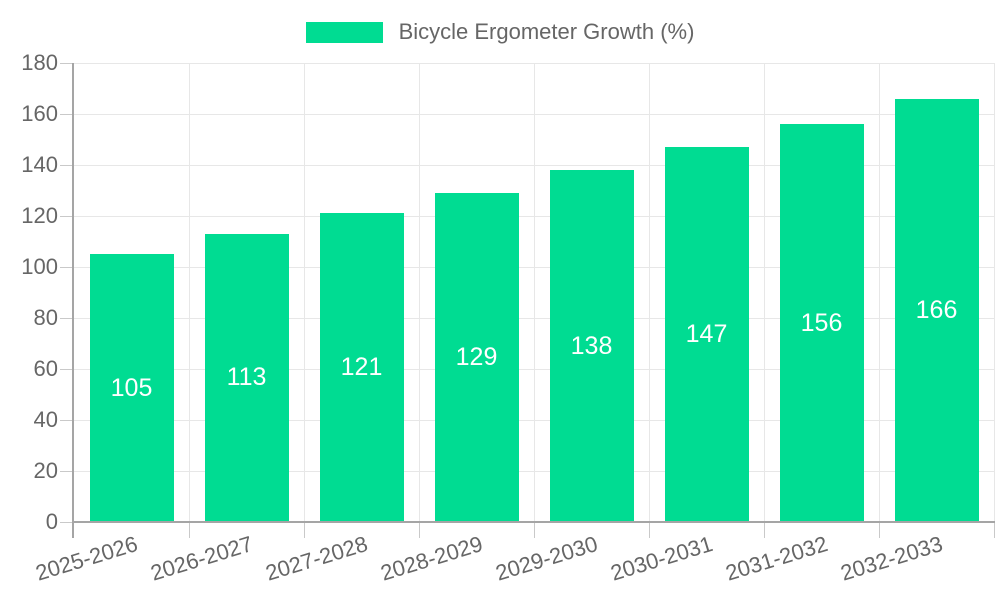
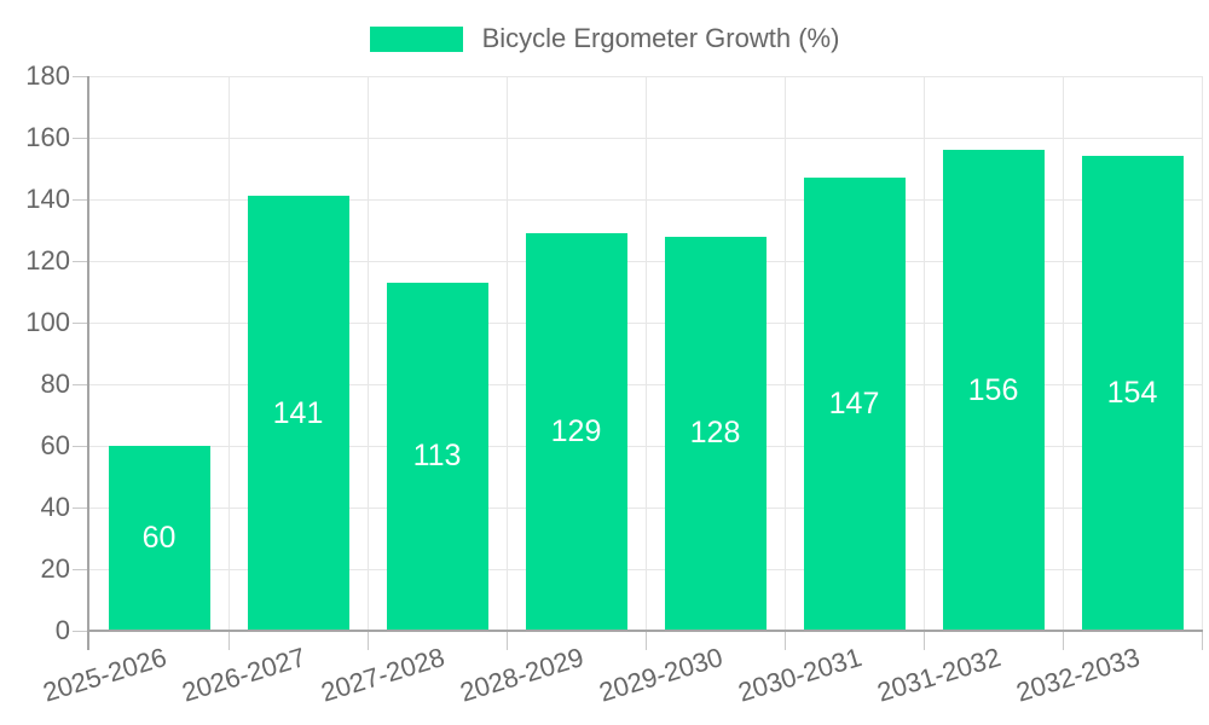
2025-2026: 105 -> 60
2026-2027: 113 -> 141
2027-2028: 121 -> 113
2029-2030: 138 -> 128
2032-2033: 166 -> 154
